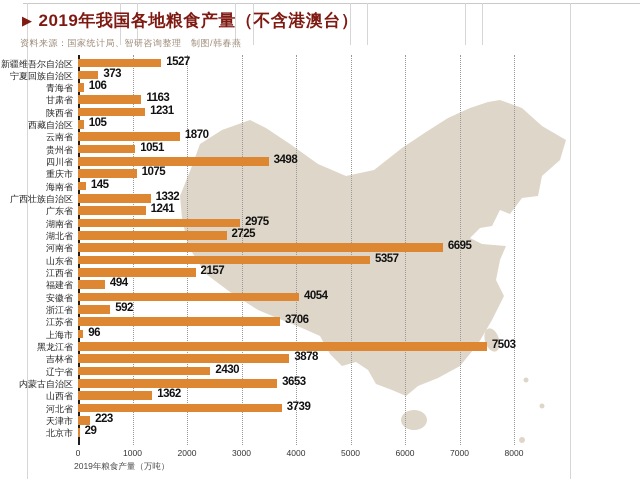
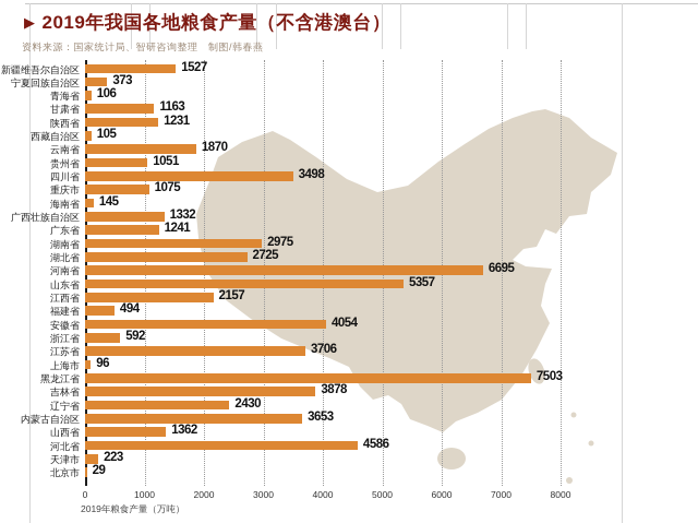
河北省: 3739 -> 4586
